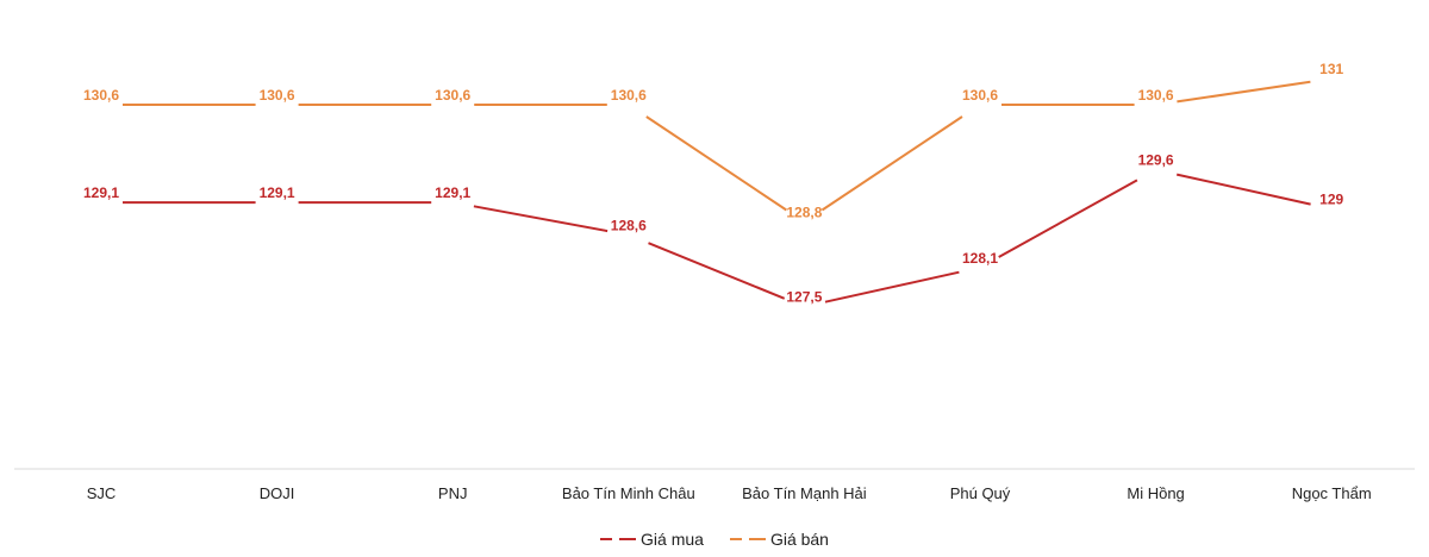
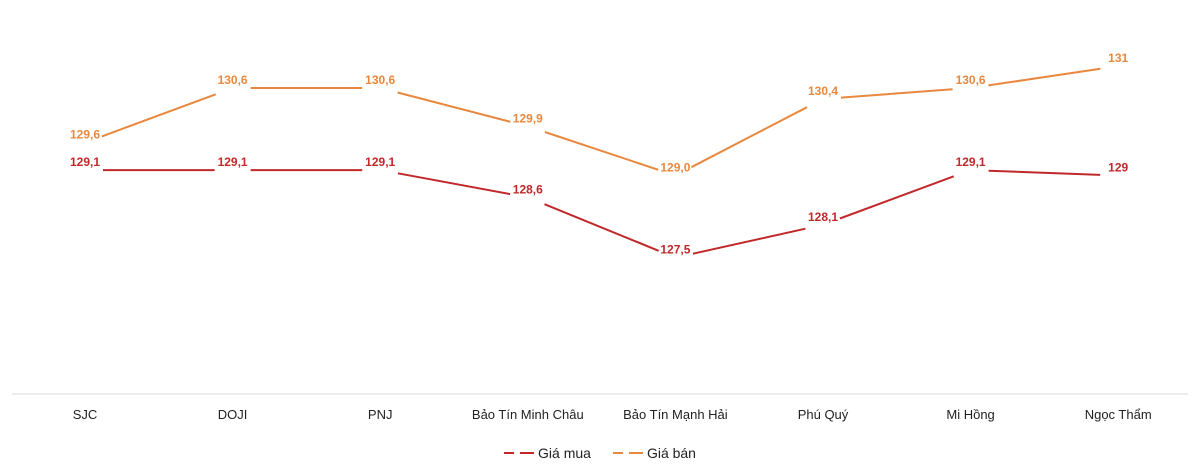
Giá bán/SJC: 130,6 -> 129,6
Giá bán/Bảo Tín Minh Châu: 130,6 -> 129,9
Giá bán/Bảo Tín Mạnh Hải: 128,8 -> 129,0
Giá bán/Phú Quý: 130,6 -> 130,4
Giá mua/Mi Hồng: 129,6 -> 129,1
